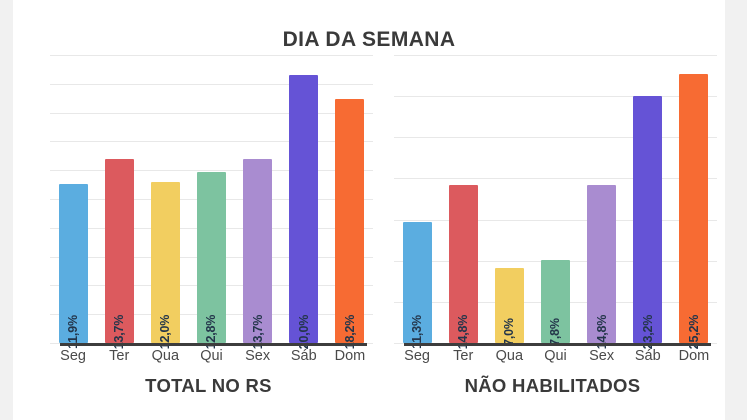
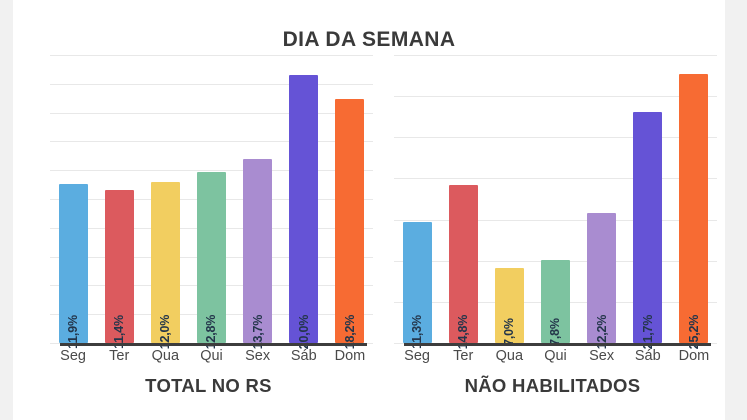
TOTAL NO RS/Ter: 13,7% -> 11,4%
NÃO HABILITADOS/Sex: 14,8% -> 12,2%
NÃO HABILITADOS/Sáb: 23,2% -> 21,7%
